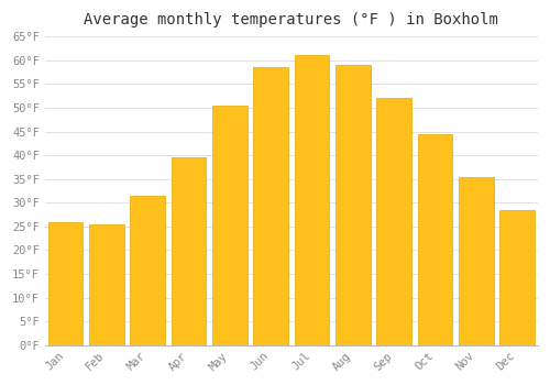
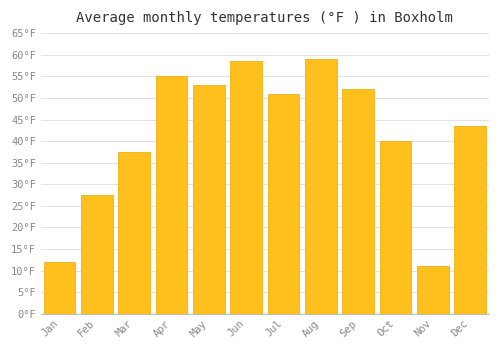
Jan: 26.0°F -> 12.0°F
Feb: 25.5°F -> 27.5°F
Mar: 31.5°F -> 37.5°F
Apr: 39.5°F -> 55.0°F
May: 50.5°F -> 53.0°F
Jul: 61.0°F -> 51.0°F
Oct: 44.5°F -> 40.0°F
Nov: 35.5°F -> 11.0°F
Dec: 28.5°F -> 43.5°F
